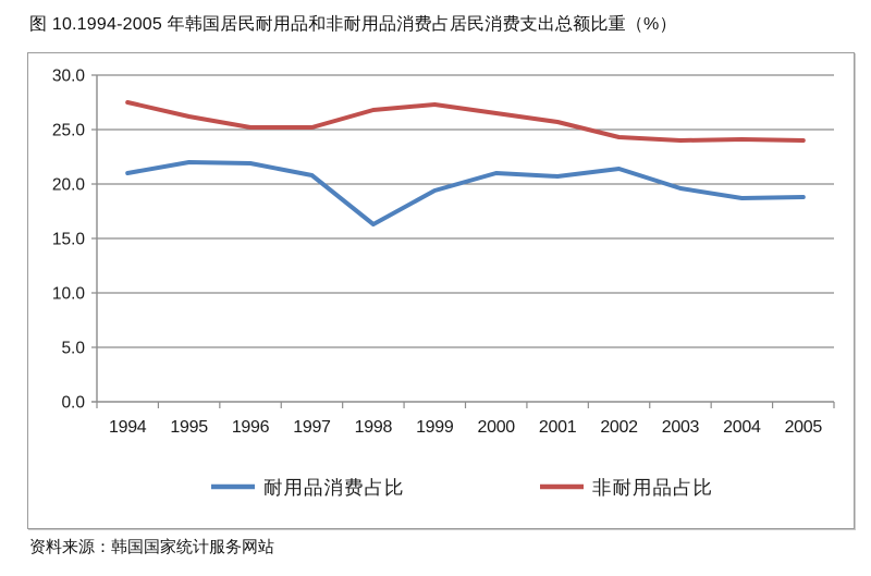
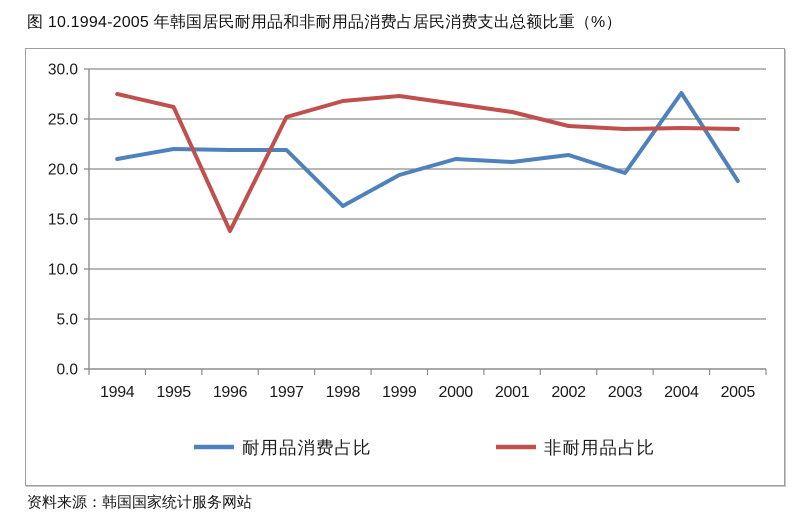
非耐用品占比/1996: 25.2 -> 13.8
耐用品消费占比/1997: 20.8 -> 21.9
耐用品消费占比/2004: 18.7 -> 27.6
